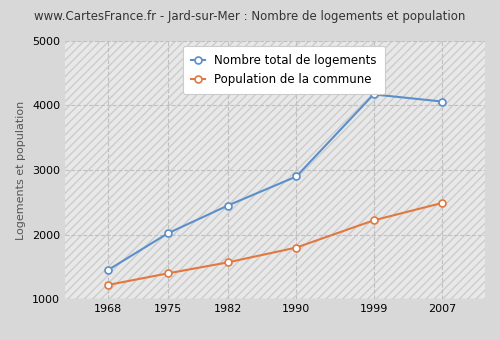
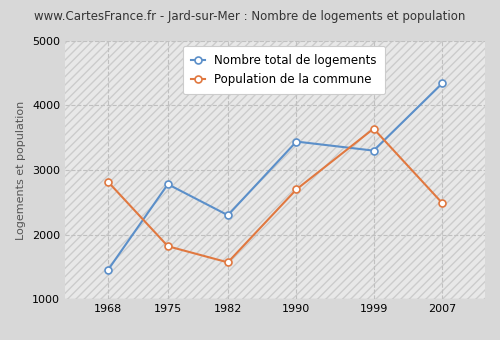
Population de la commune/1968: 1220 -> 2820
Nombre total de logements/1975: 2020 -> 2780
Population de la commune/1975: 1400 -> 1820
Nombre total de logements/1982: 2450 -> 2300
Nombre total de logements/1990: 2900 -> 3440
Population de la commune/1990: 1800 -> 2700
Nombre total de logements/1999: 4170 -> 3300
Population de la commune/1999: 2220 -> 3640
Nombre total de logements/2007: 4060 -> 4340
